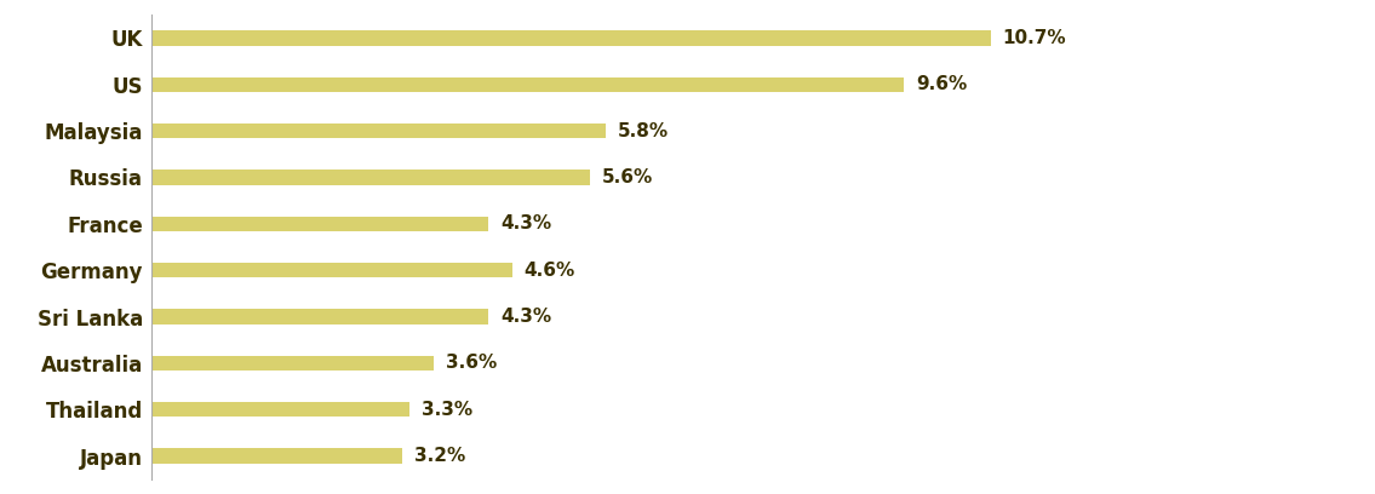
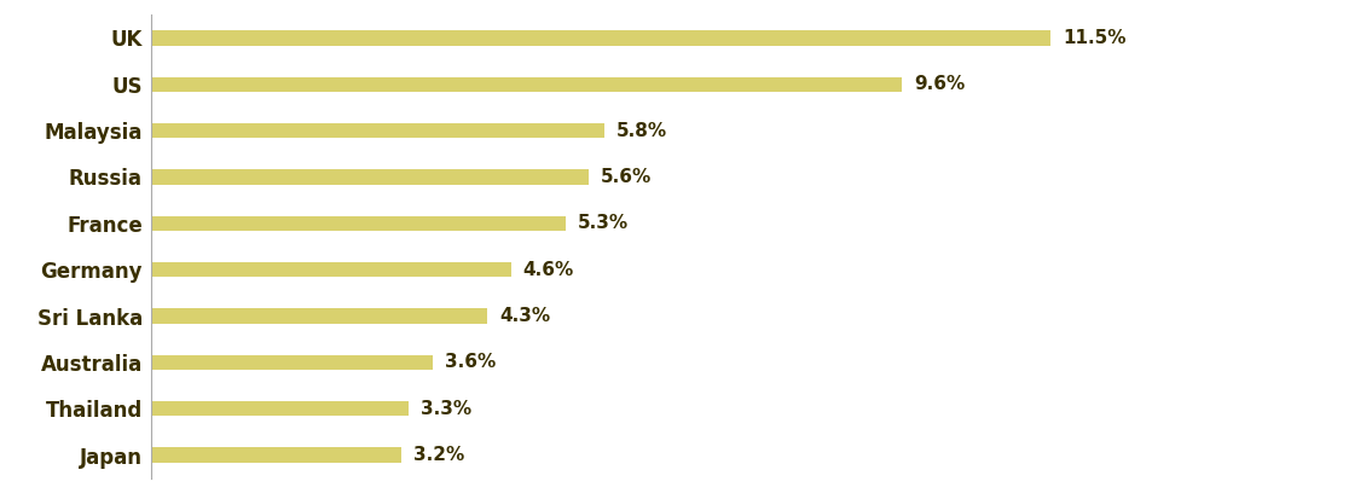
UK: 10.7% -> 11.5%
France: 4.3% -> 5.3%
